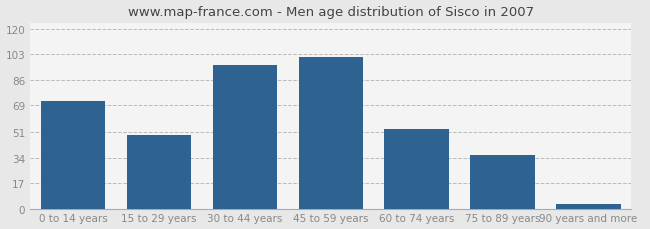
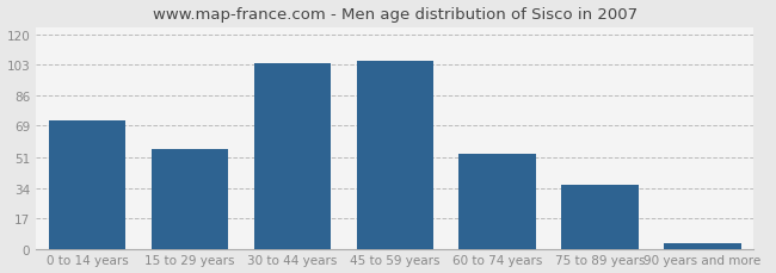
15 to 29 years: 49 -> 56
30 to 44 years: 96 -> 104
45 to 59 years: 101 -> 105
